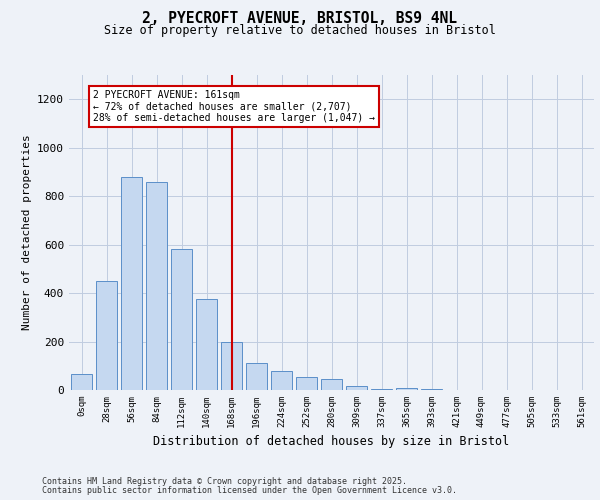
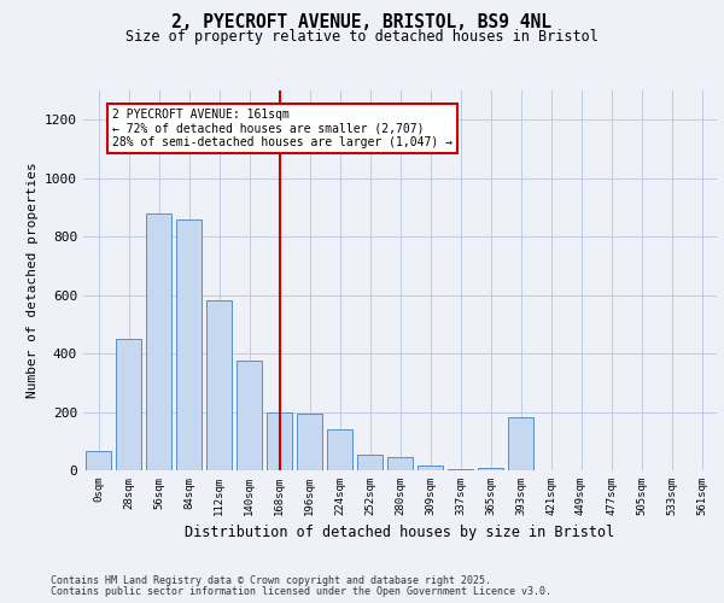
196sqm: 110 -> 195
224sqm: 80 -> 140
393sqm: 5 -> 180
